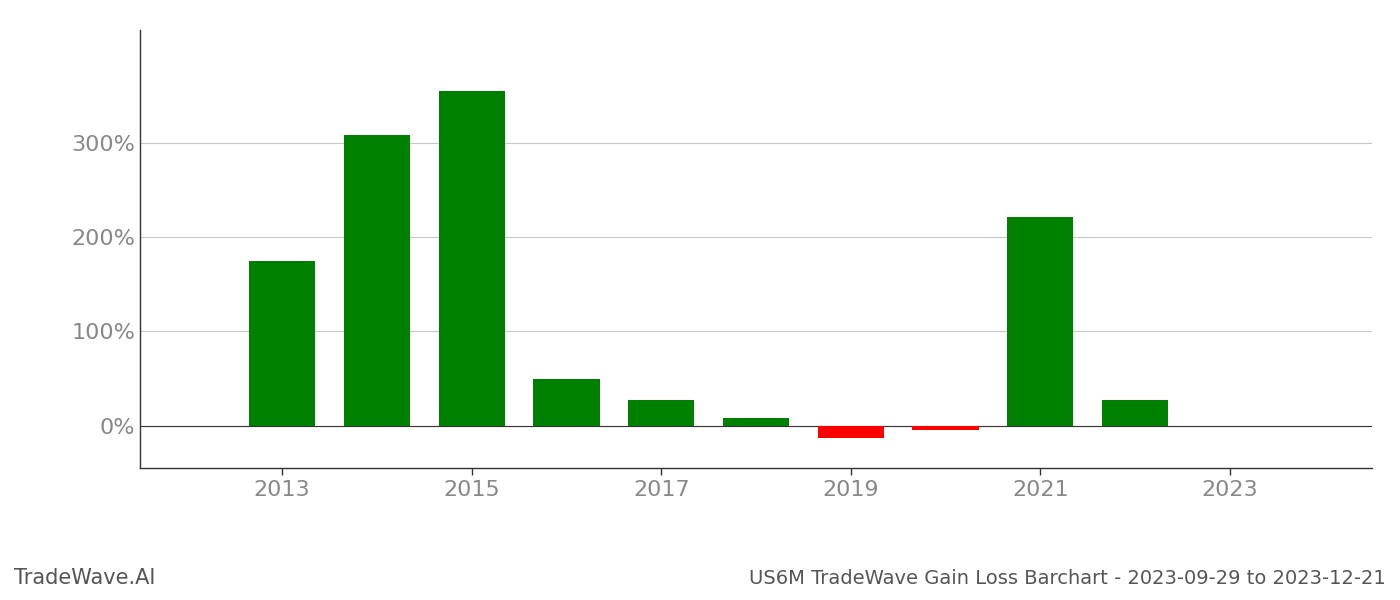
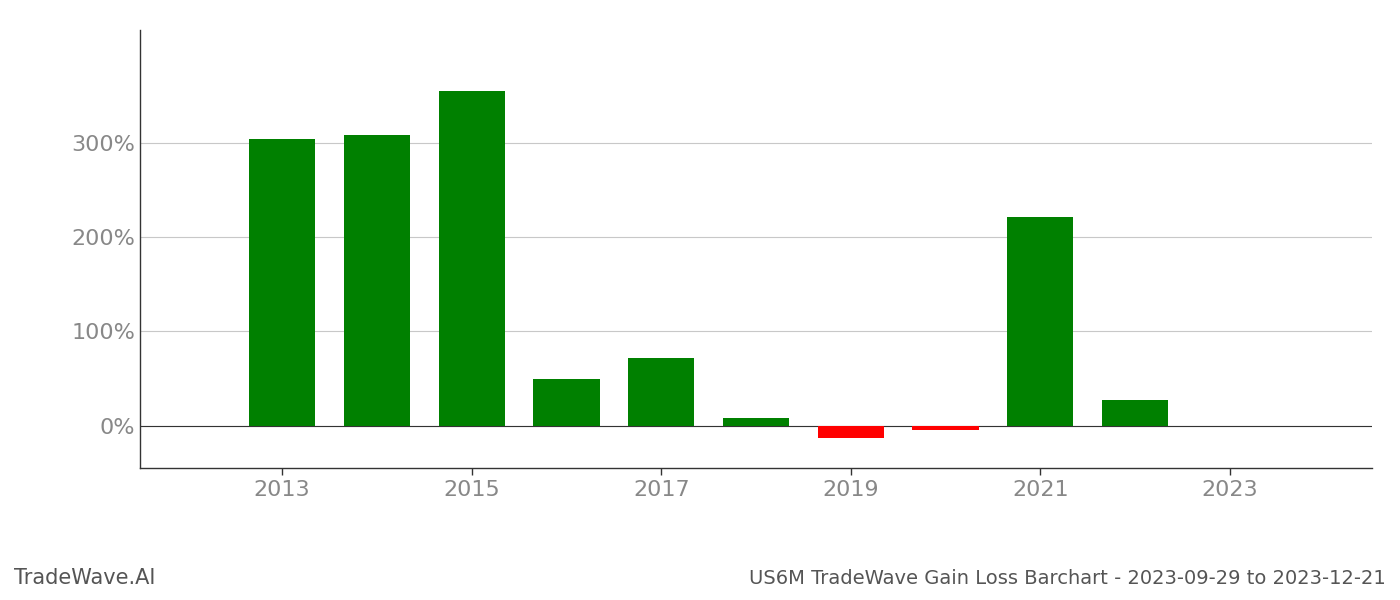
2013: 175% -> 304%
2017: 27% -> 72%
